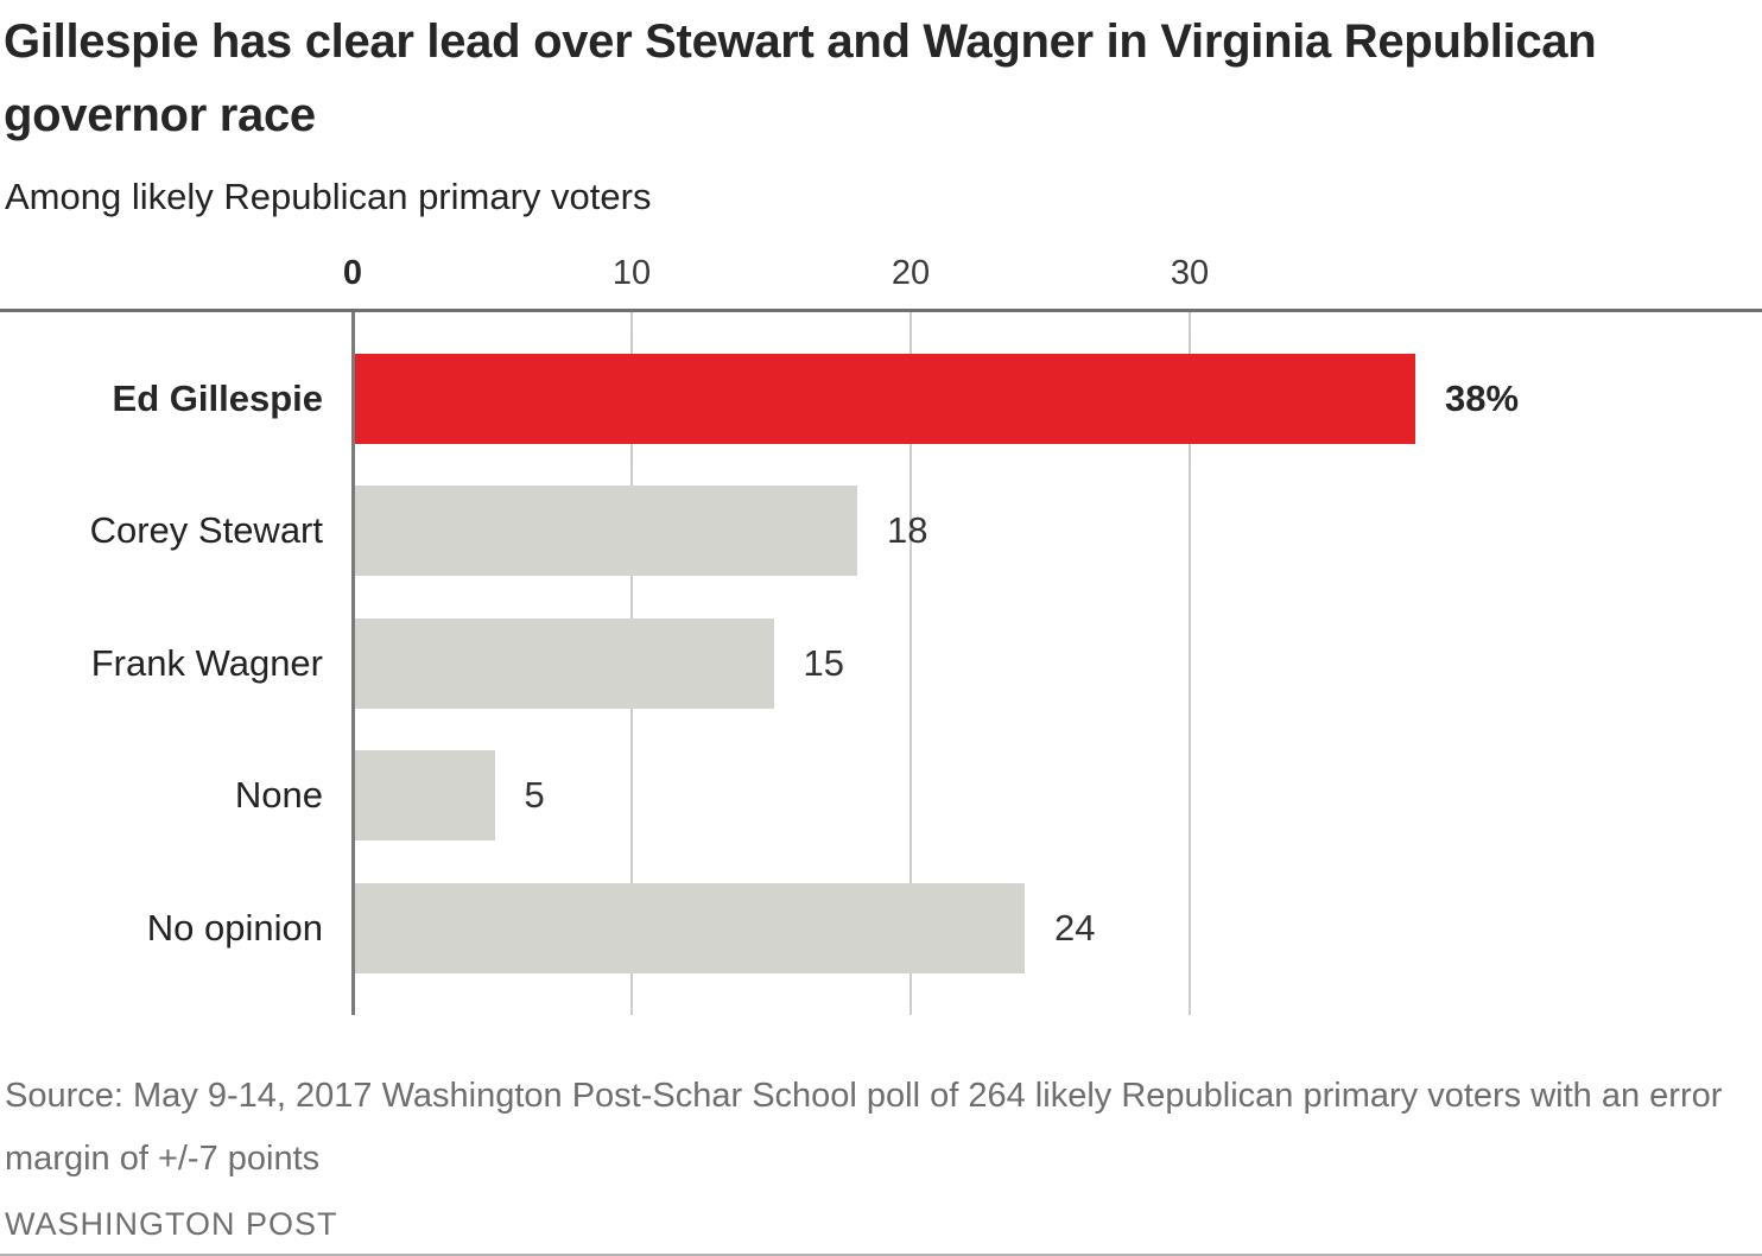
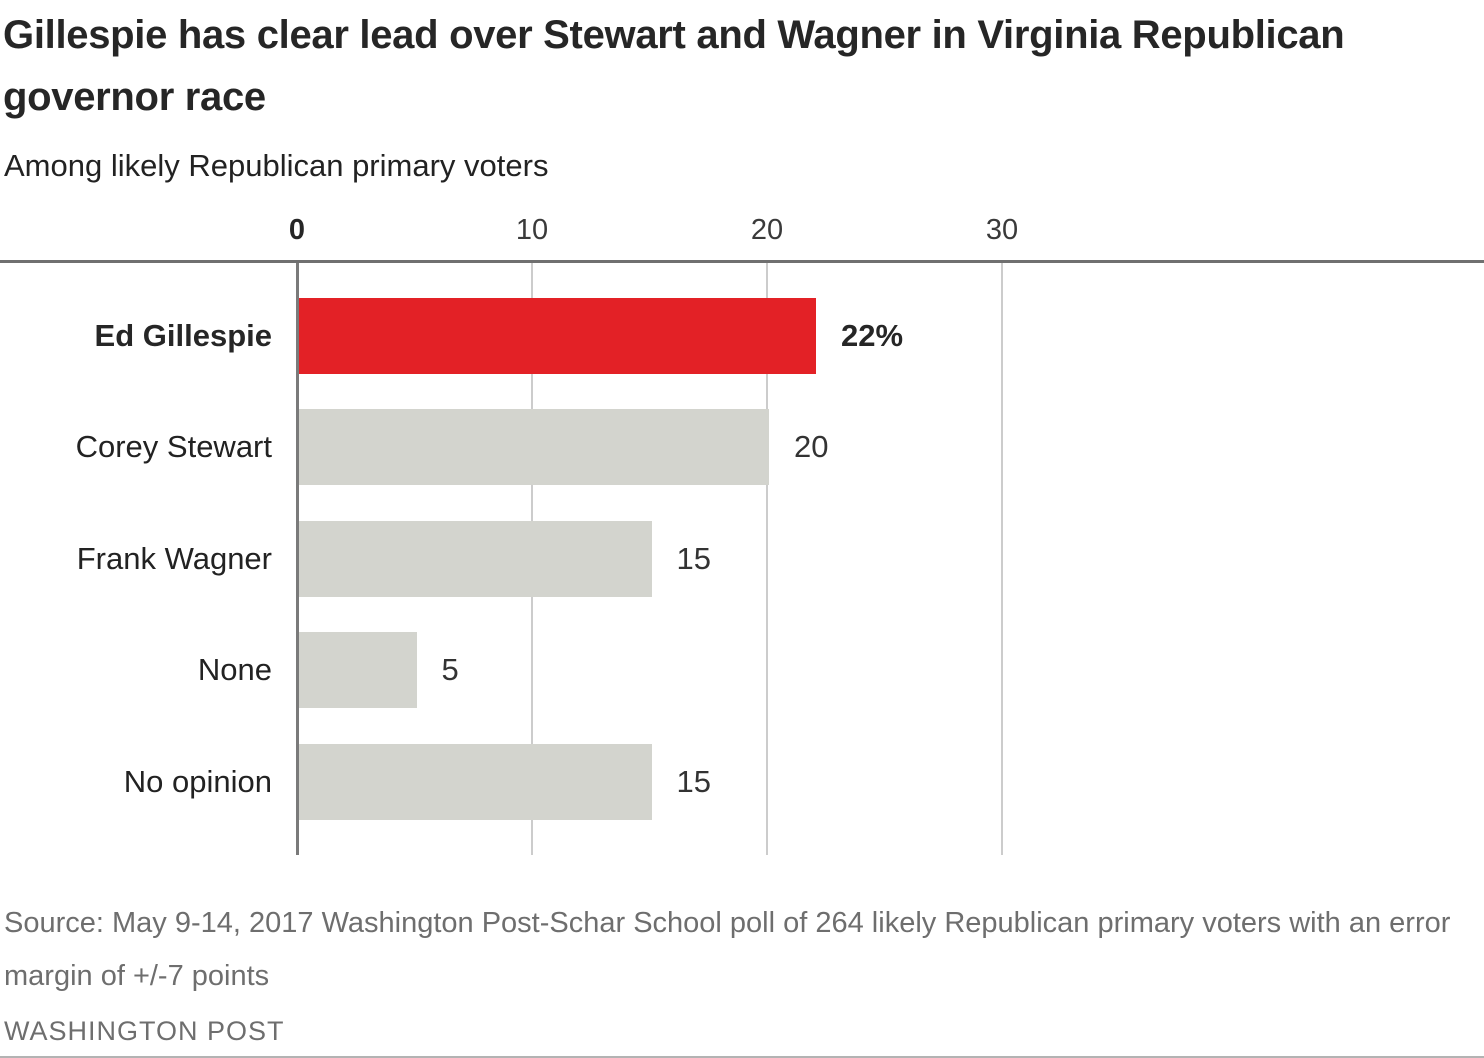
Ed Gillespie: 38% -> 22%
Corey Stewart: 18 -> 20
No opinion: 24 -> 15
